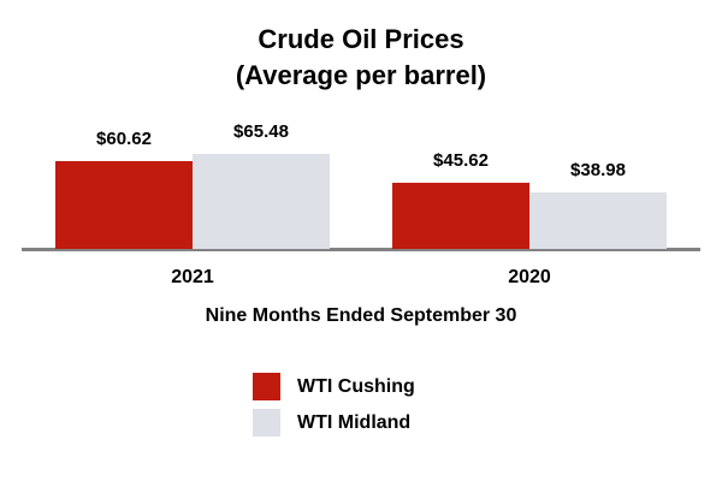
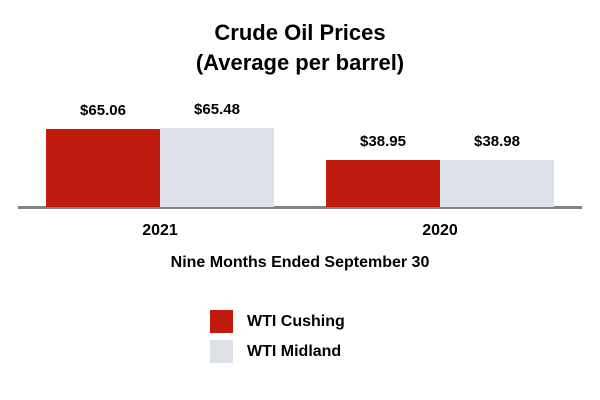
WTI Cushing/2021: $60.62 -> $65.06
WTI Cushing/2020: $45.62 -> $38.95
